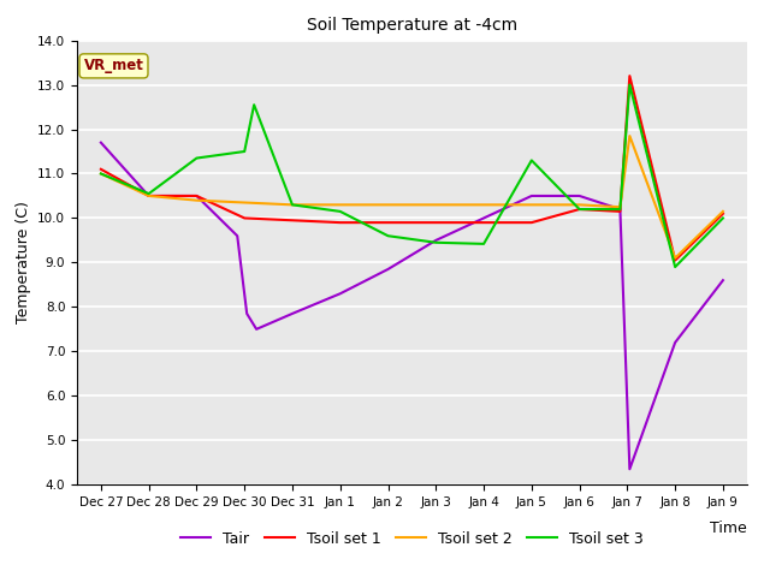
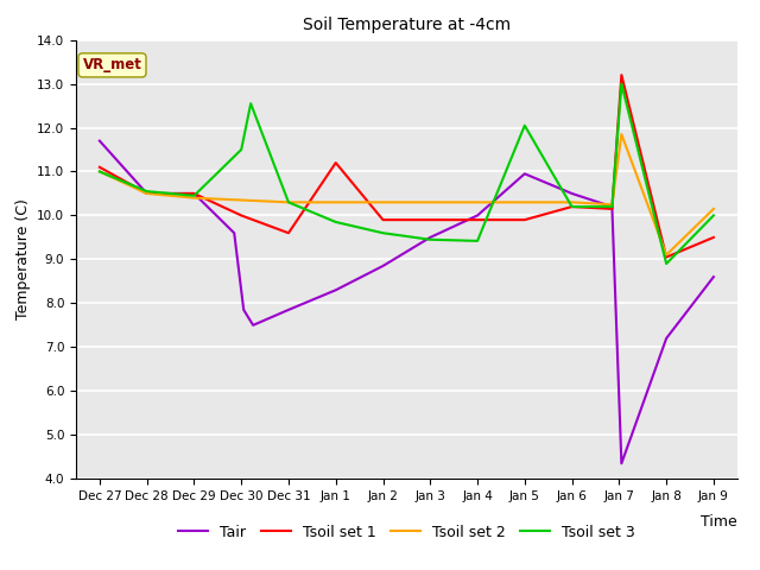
Tsoil set 3/Dec 29: 11.35 -> 10.45
Tsoil set 1/Dec 31: 9.95 -> 9.60
Tsoil set 1/Jan 1: 9.90 -> 11.20
Tsoil set 3/Jan 1: 10.15 -> 9.85
Tair/Jan 5: 10.50 -> 10.95
Tsoil set 3/Jan 5: 11.30 -> 12.05
Tsoil set 1/Jan 9: 10.10 -> 9.50
